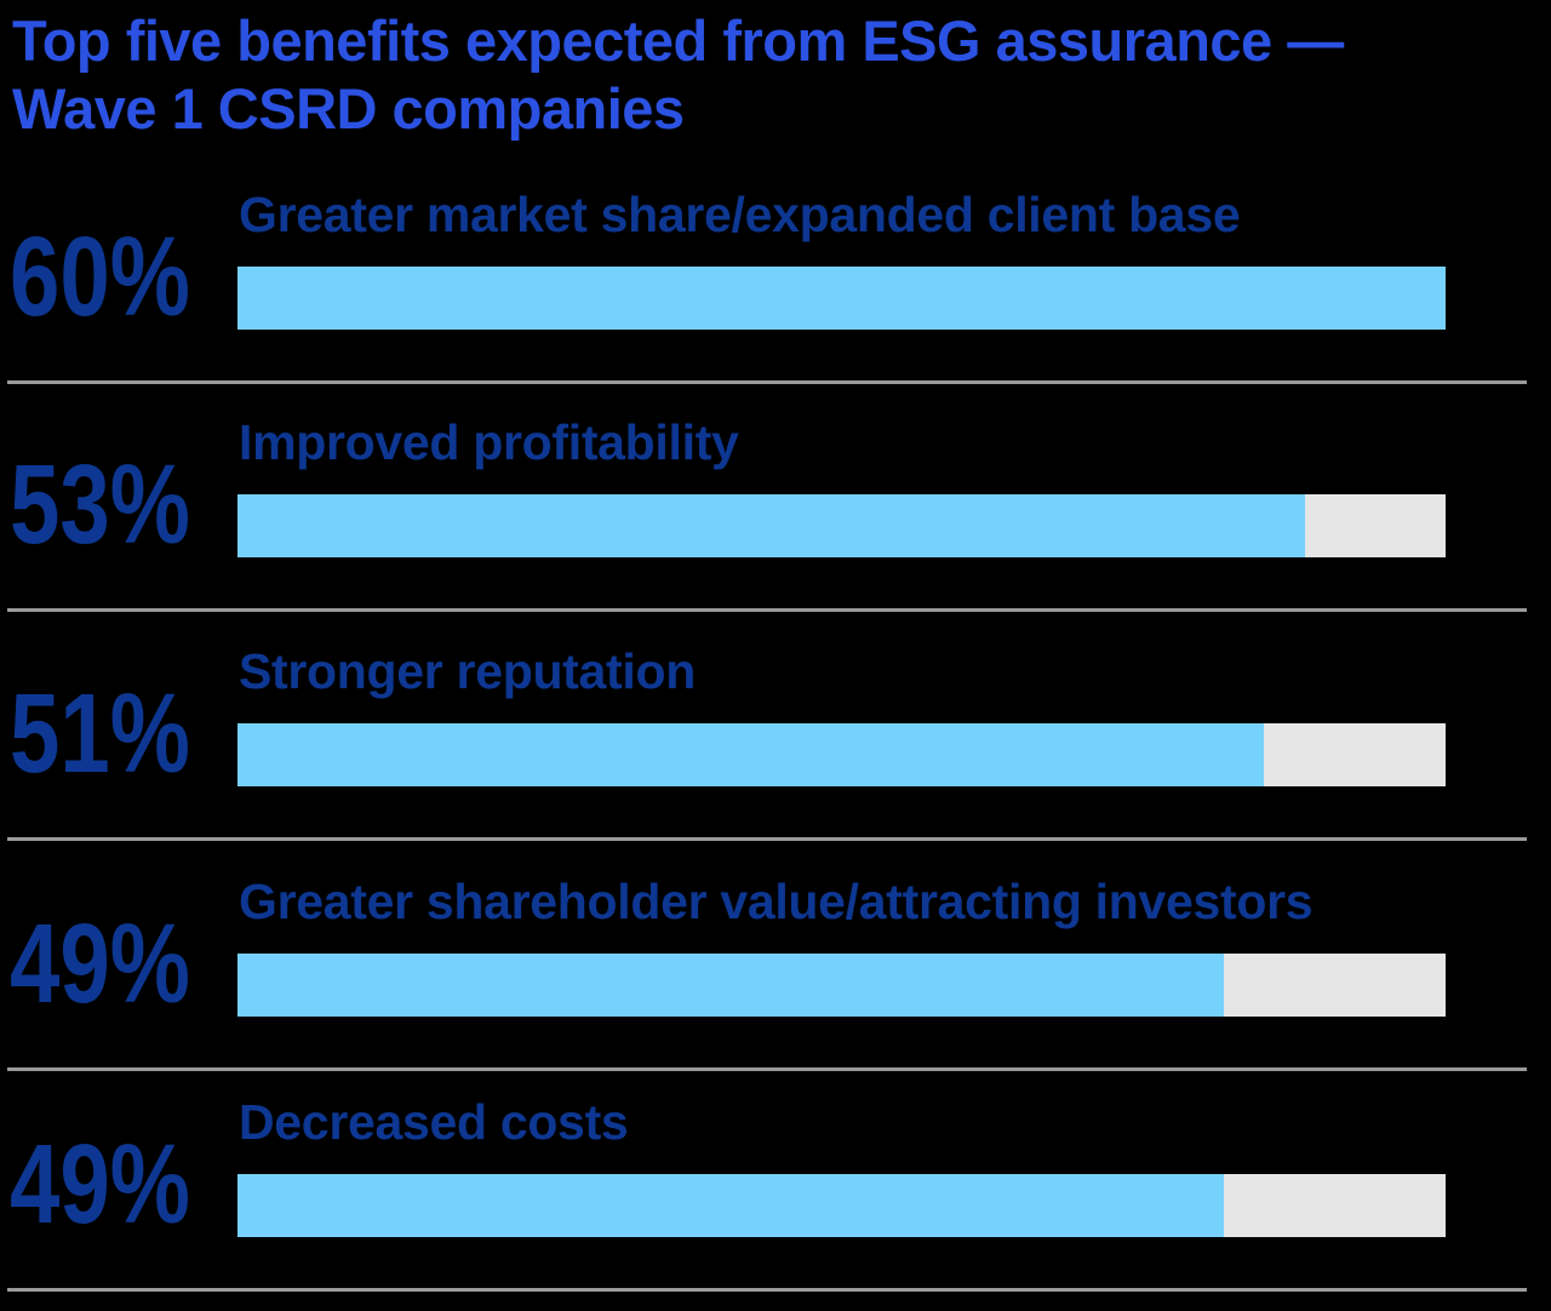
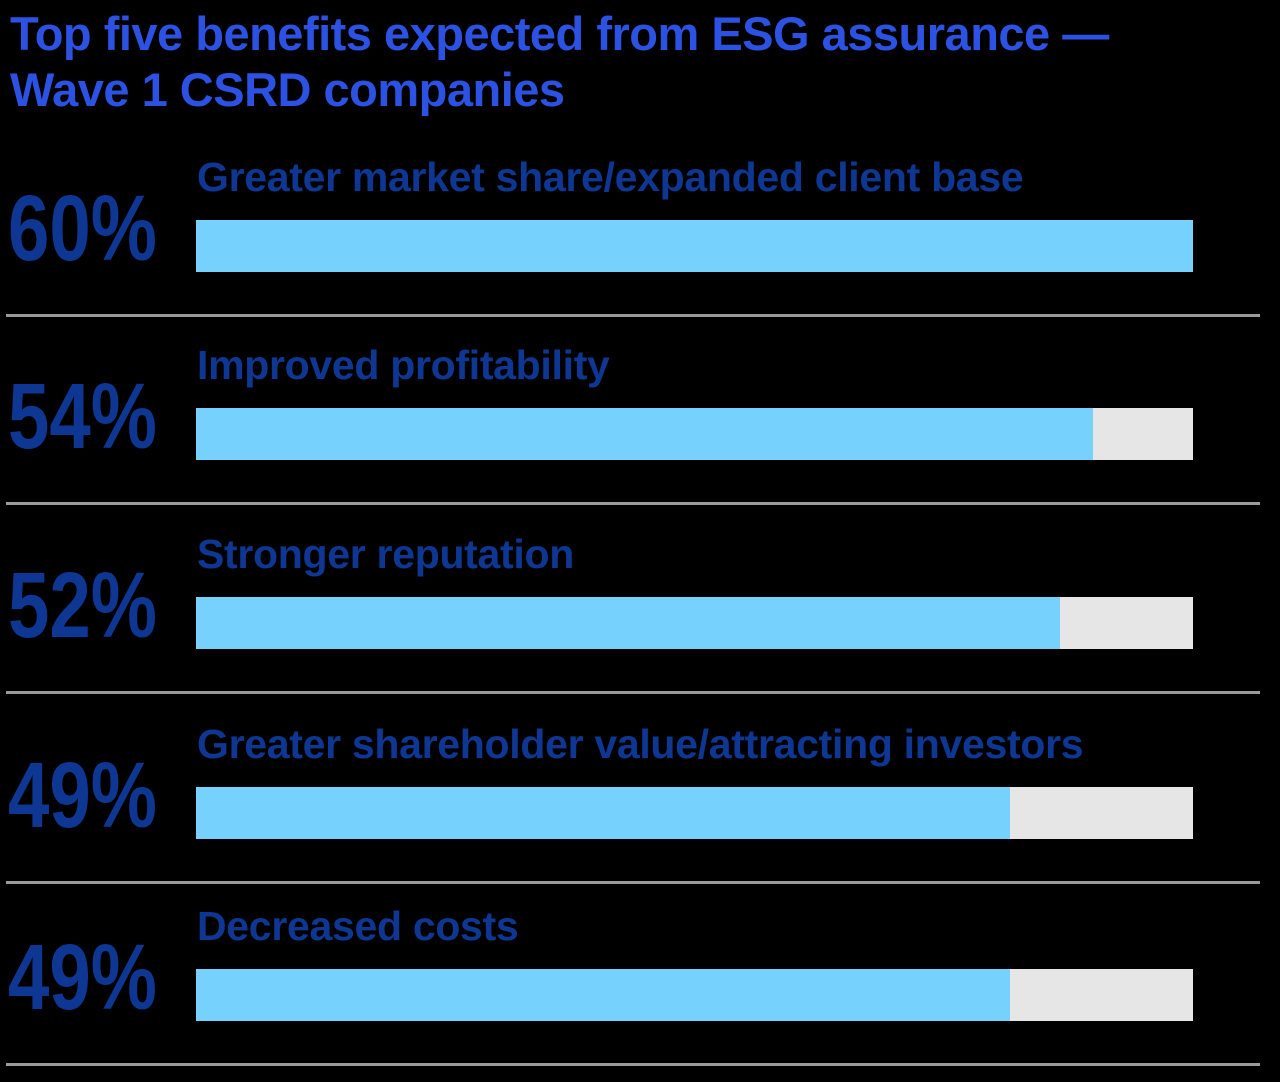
Improved profitability: 53% -> 54%
Stronger reputation: 51% -> 52%
